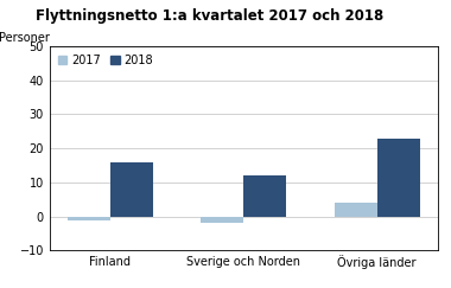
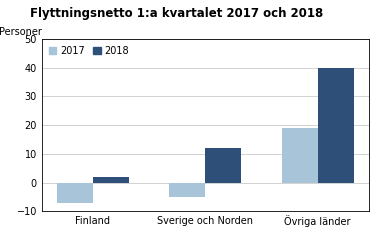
2017/Finland: -1 -> -7
2018/Finland: 16 -> 2
2017/Sverige och Norden: -2 -> -5
2017/Övriga länder: 4 -> 19
2018/Övriga länder: 23 -> 40
